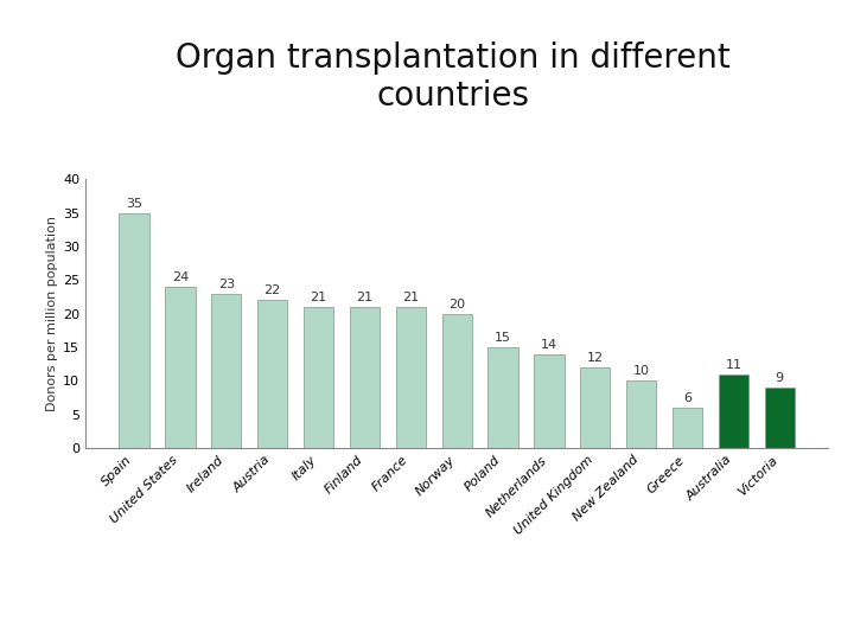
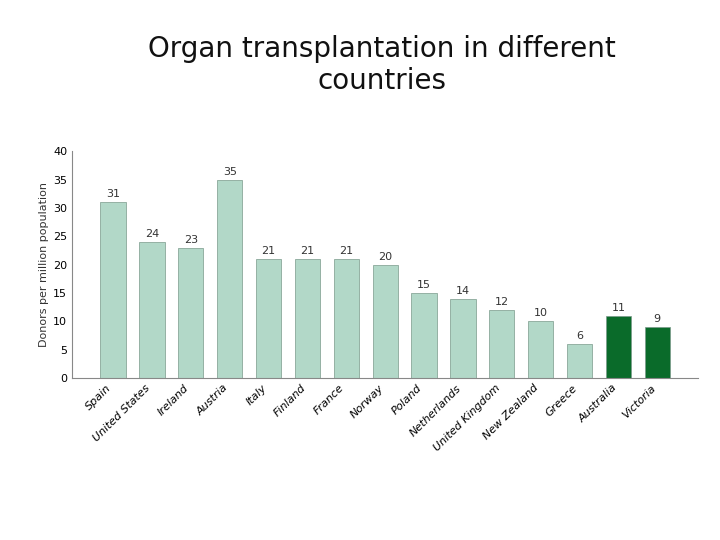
Spain: 35 -> 31
Austria: 22 -> 35
